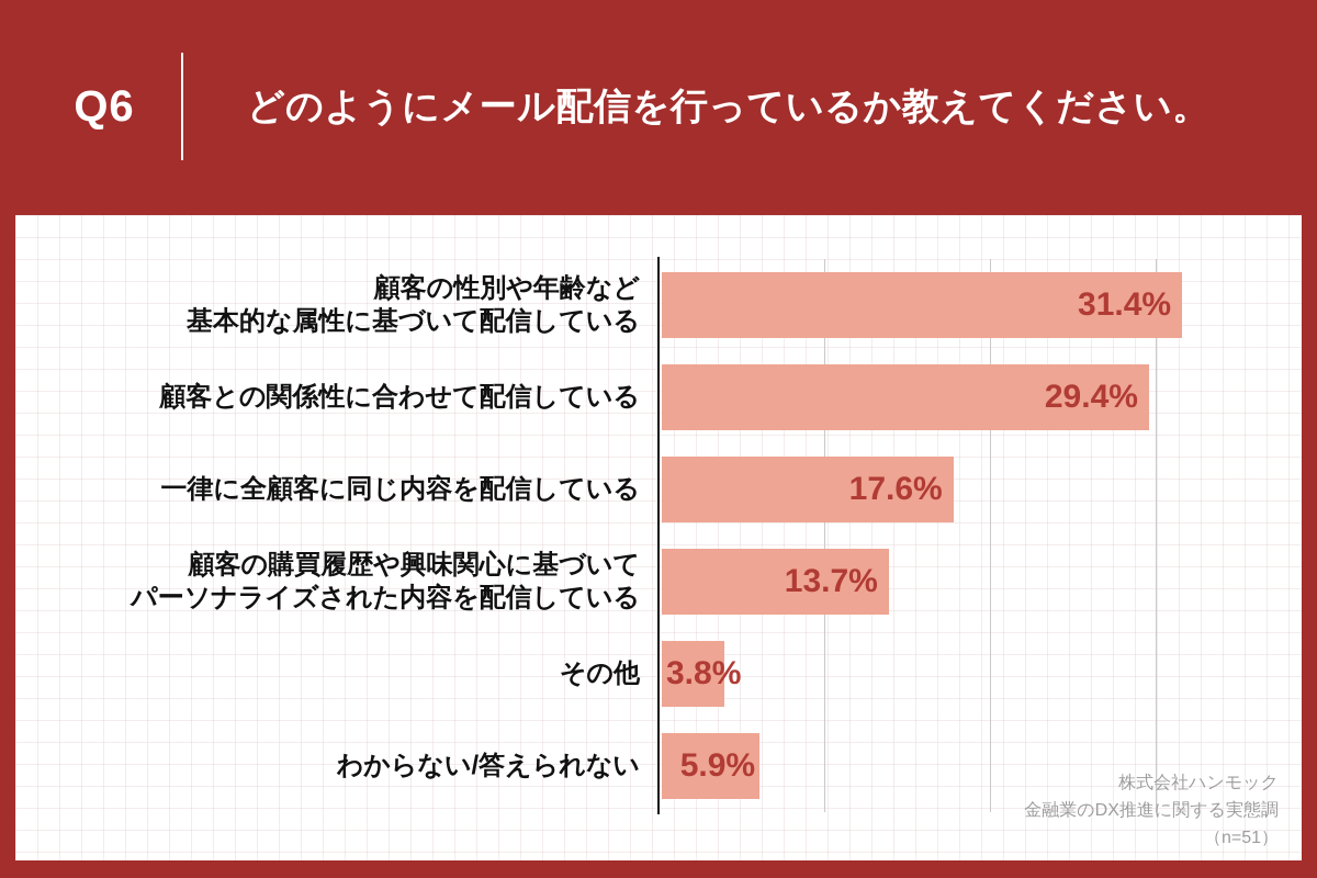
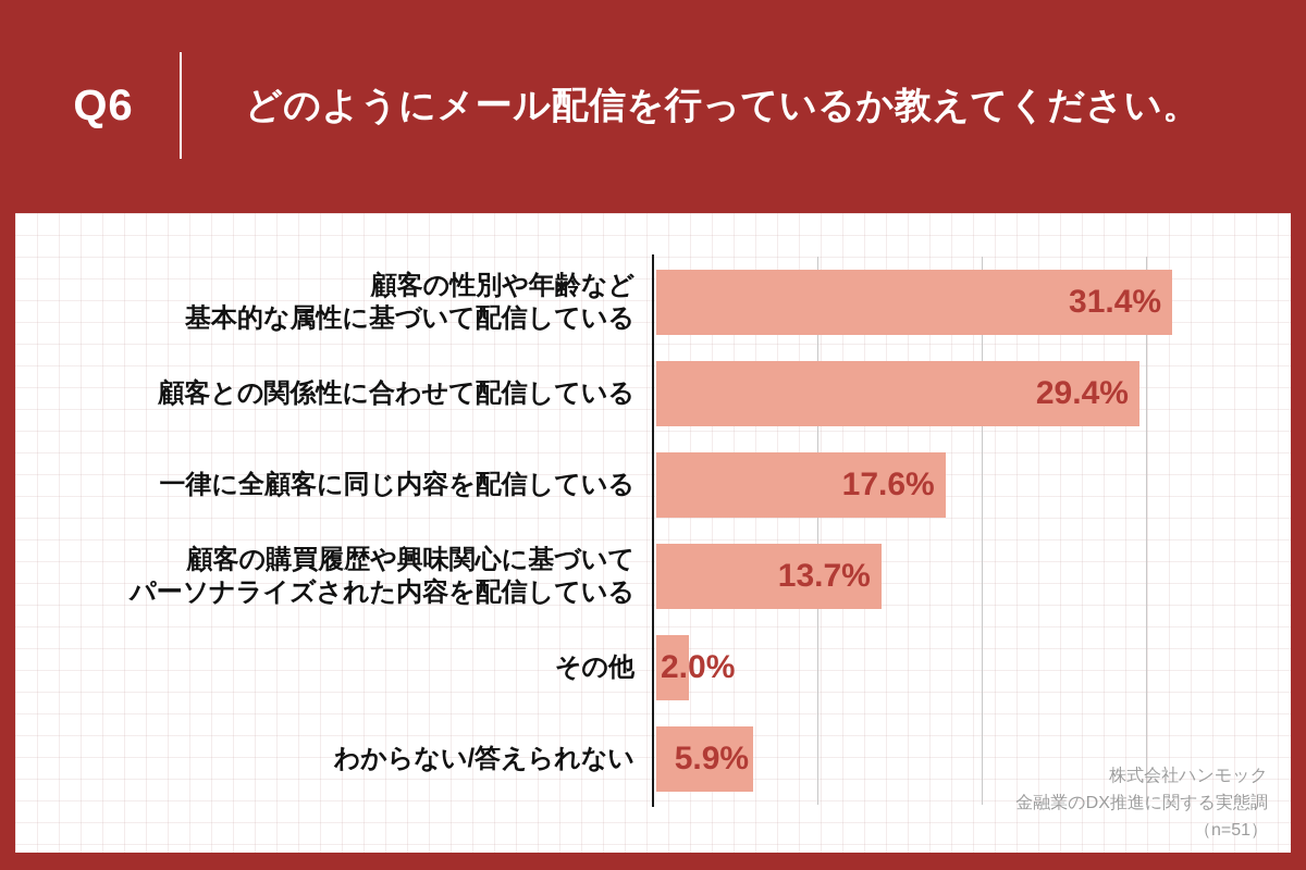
その他: 3.8% -> 2.0%
